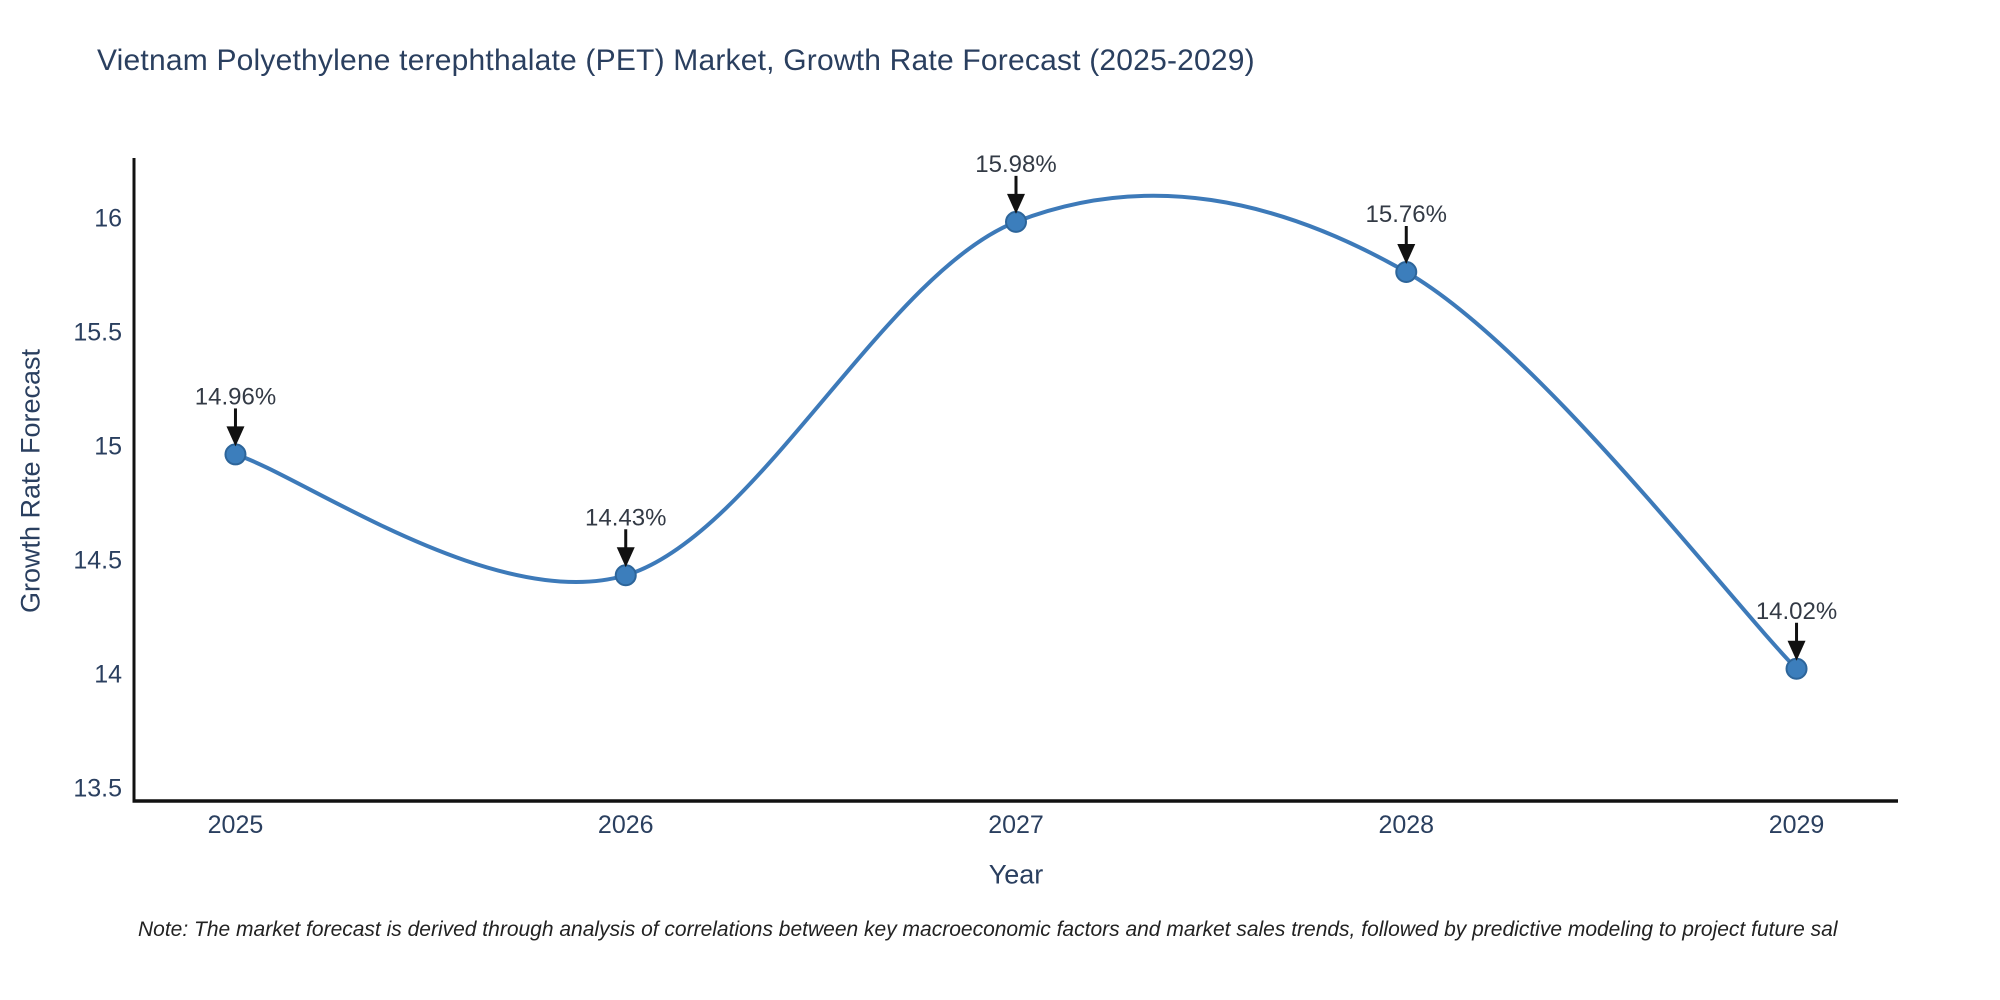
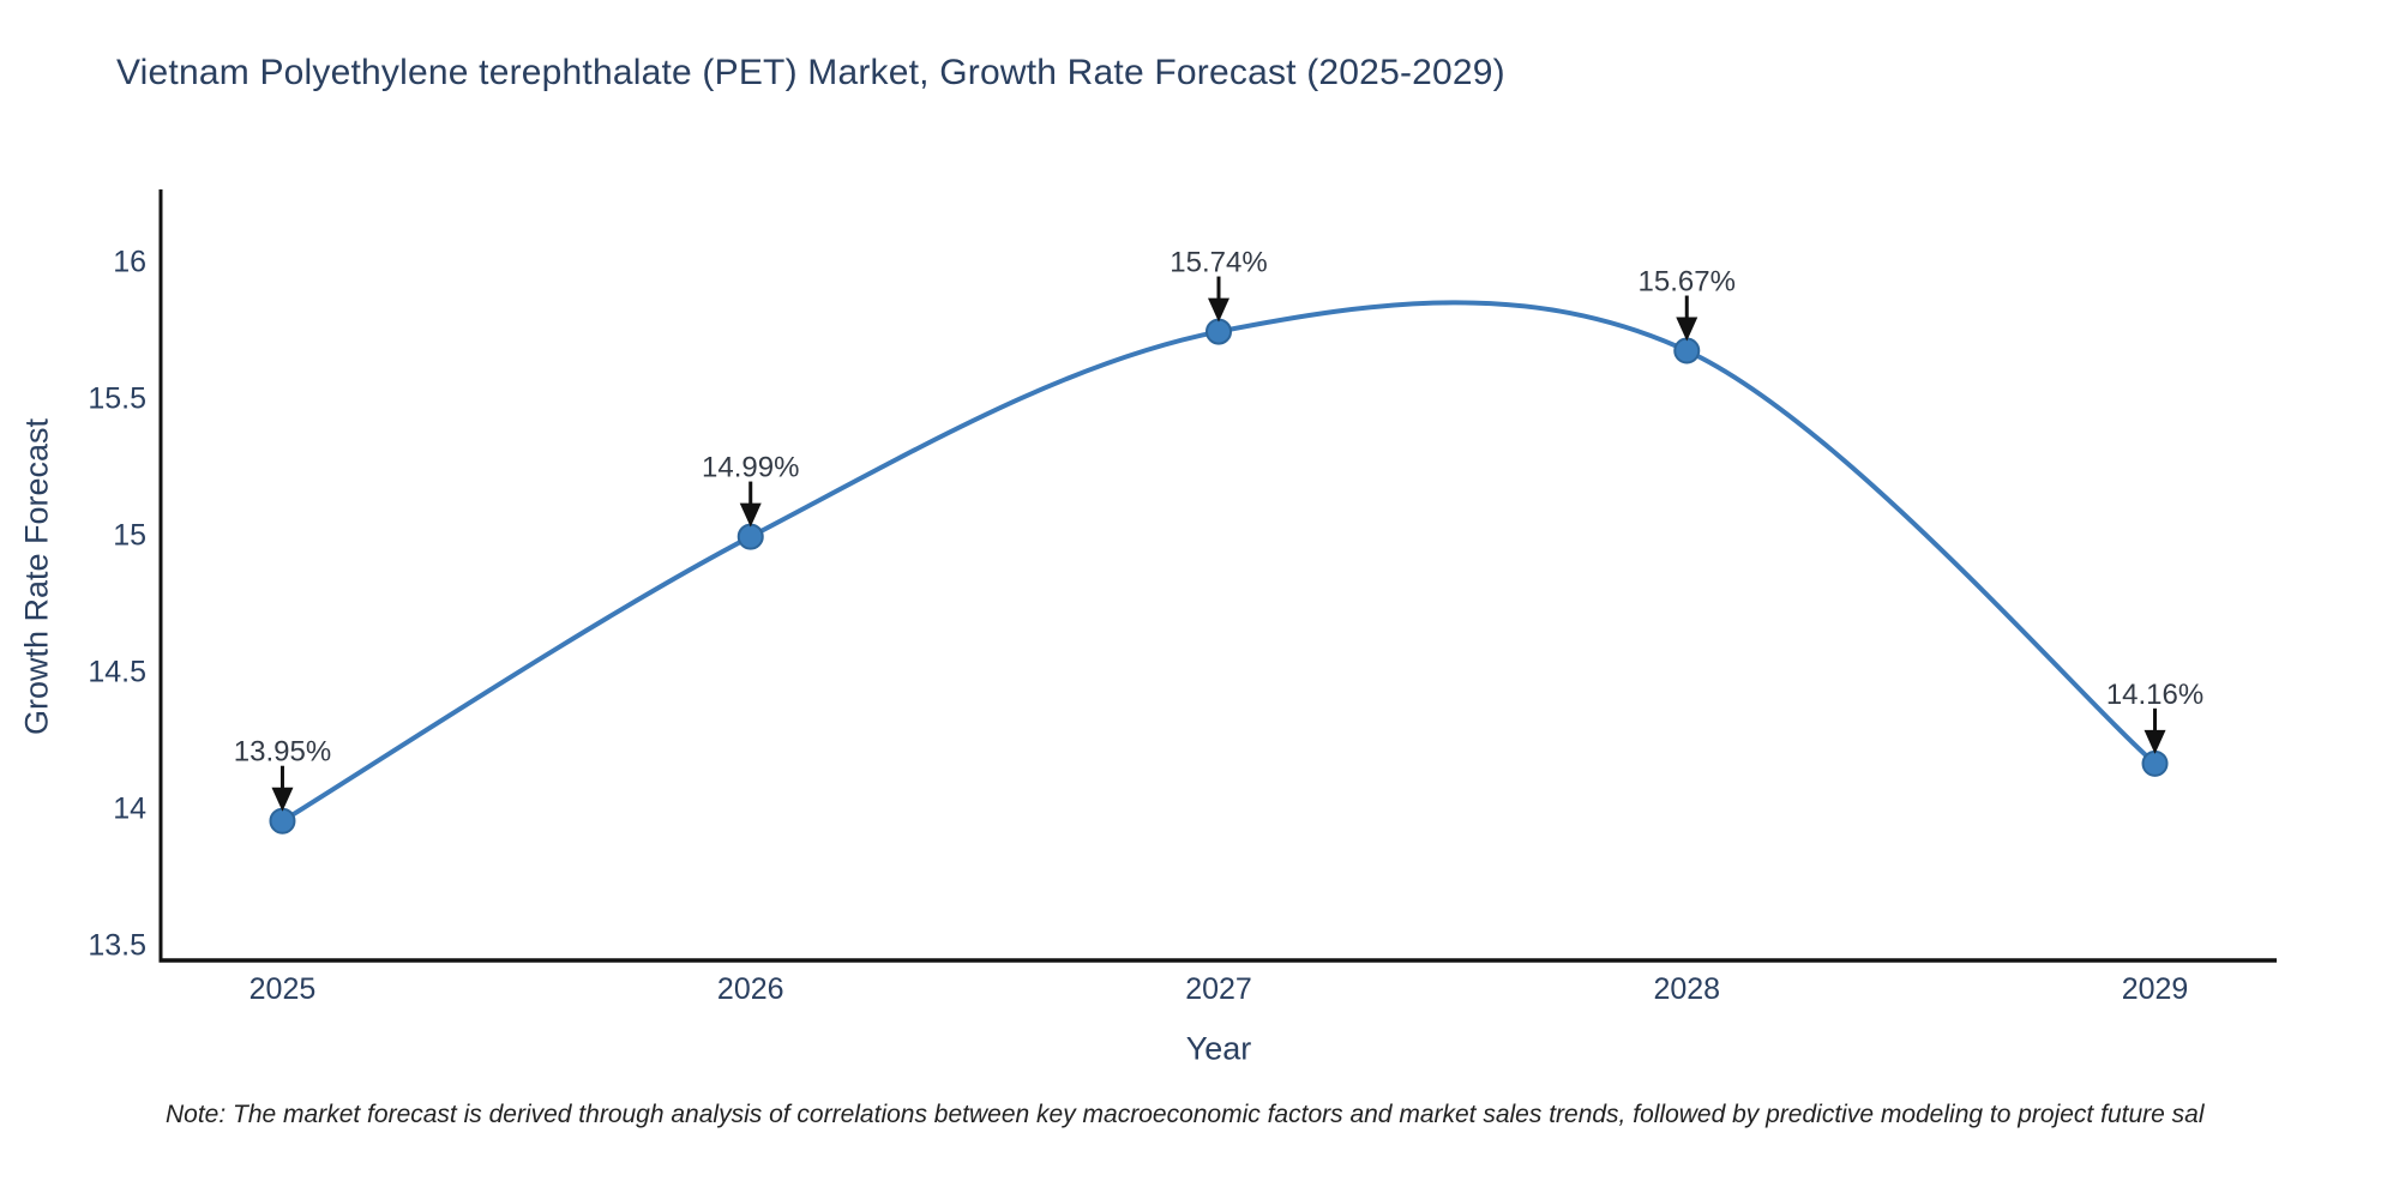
2025: 14.96% -> 13.95%
2026: 14.43% -> 14.99%
2027: 15.98% -> 15.74%
2028: 15.76% -> 15.67%
2029: 14.02% -> 14.16%
